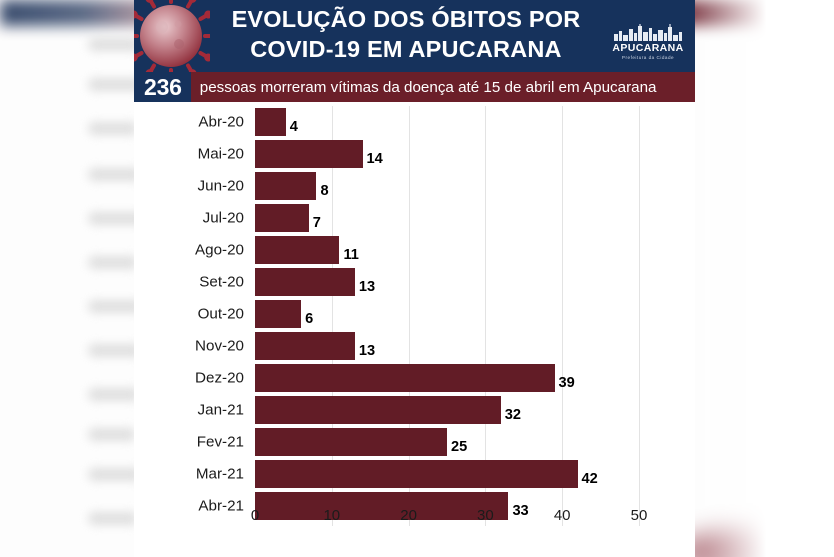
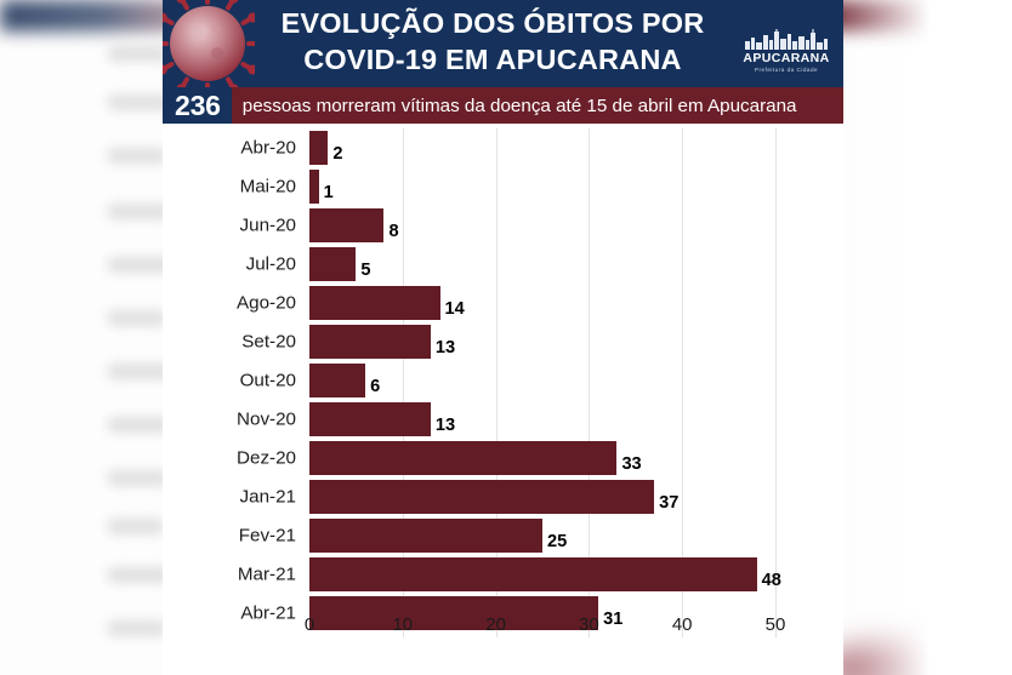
Abr-20: 4 -> 2
Mai-20: 14 -> 1
Jul-20: 7 -> 5
Ago-20: 11 -> 14
Dez-20: 39 -> 33
Jan-21: 32 -> 37
Mar-21: 42 -> 48
Abr-21: 33 -> 31
